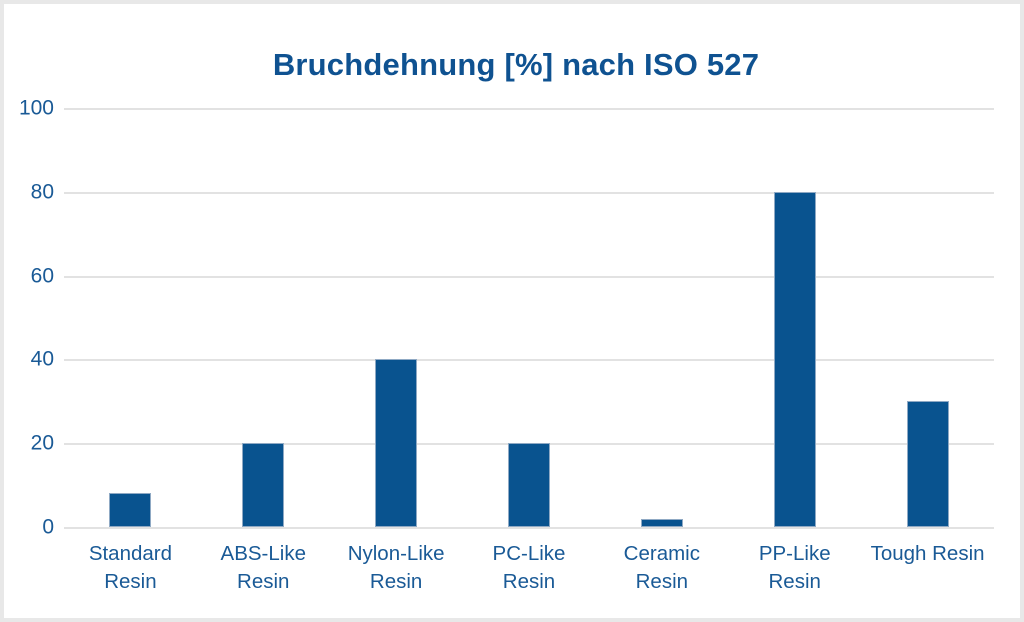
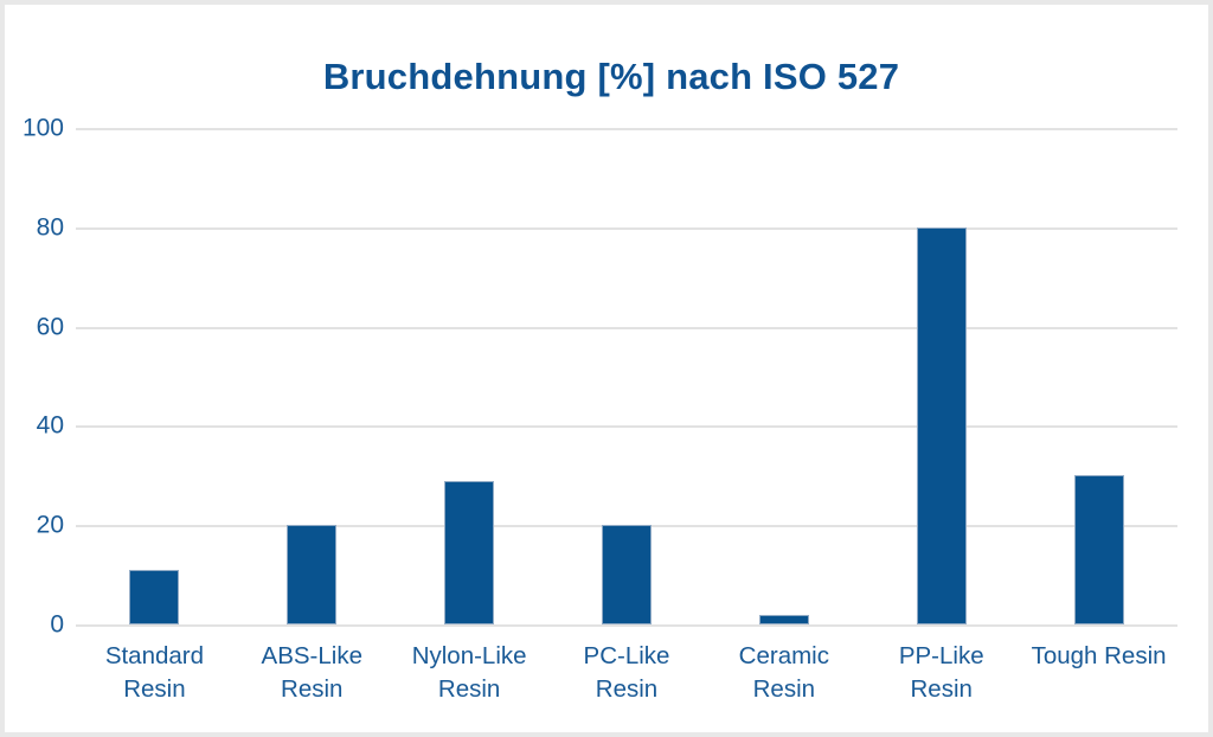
Standard Resin: 8 -> 11
Nylon-Like Resin: 40 -> 29
